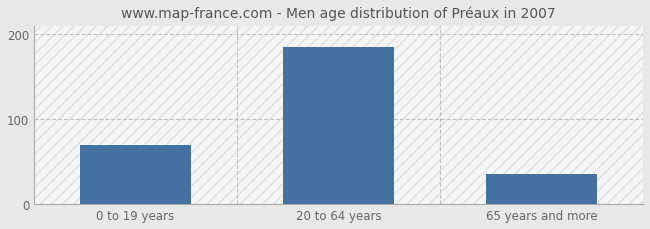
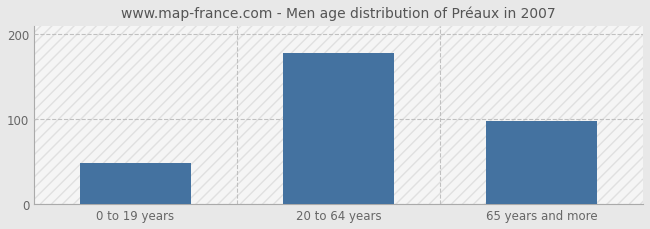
0 to 19 years: 70 -> 48
20 to 64 years: 185 -> 178
65 years and more: 35 -> 98
